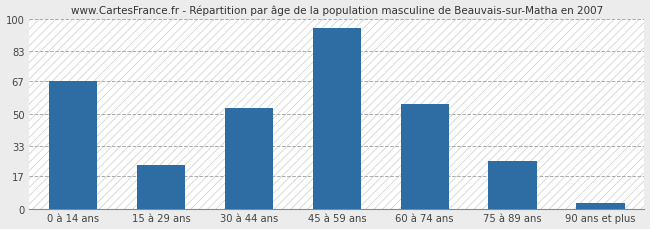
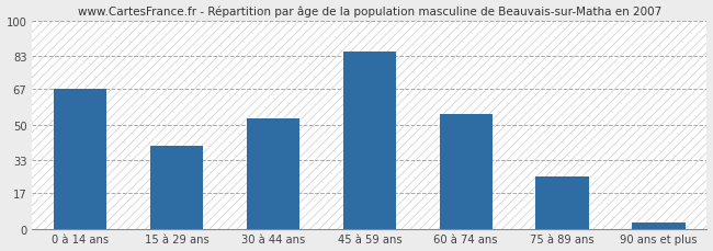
15 à 29 ans: 23 -> 40
45 à 59 ans: 95 -> 85
